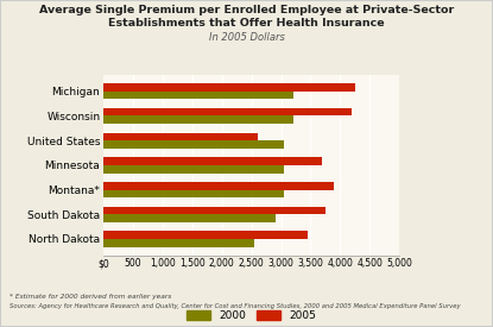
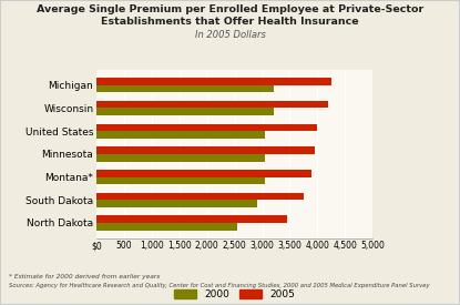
2005/United States: 2,600 -> 4,000
2005/Minnesota: 3,700 -> 3,950
